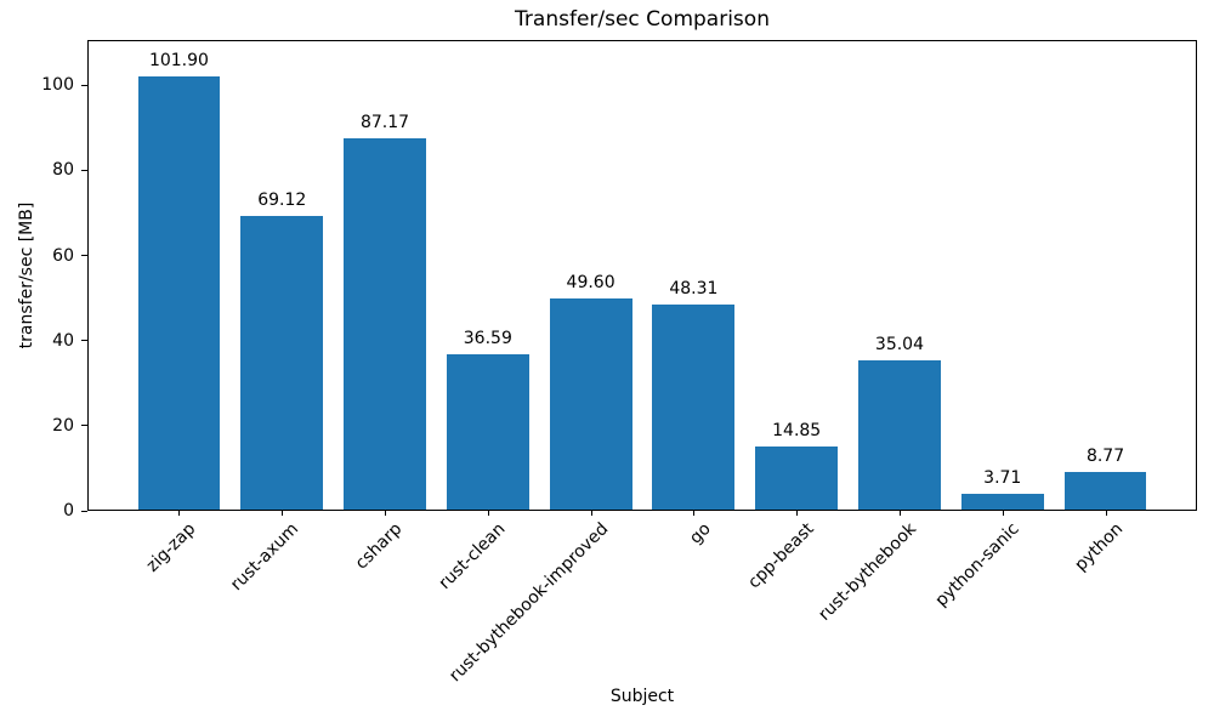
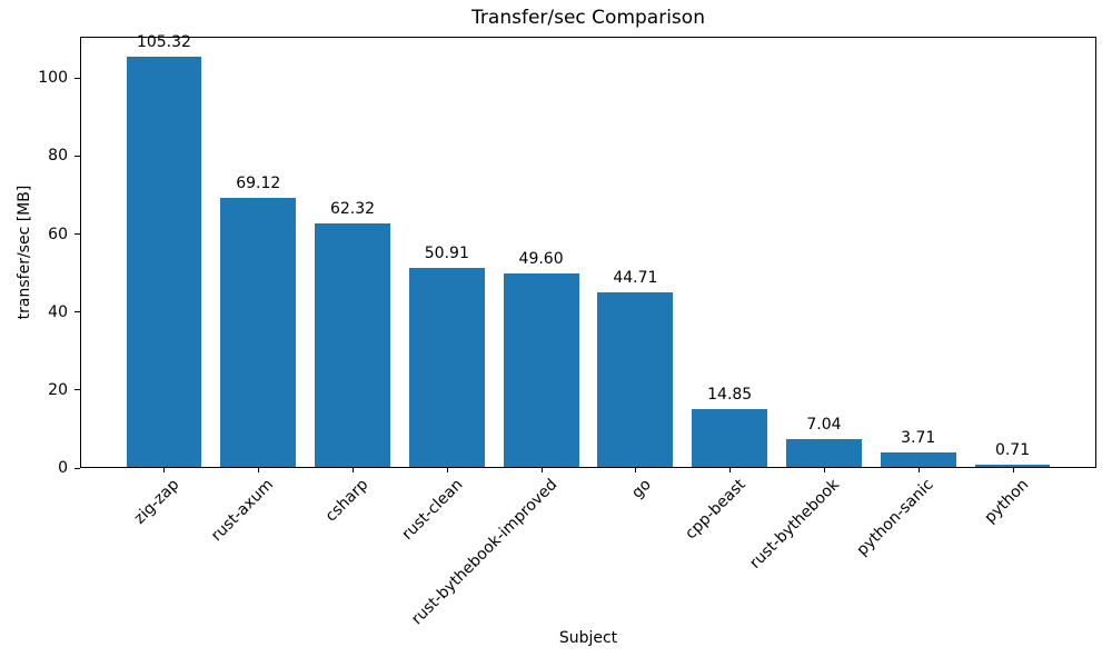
zig-zap: 101.90 -> 105.32
csharp: 87.17 -> 62.32
rust-clean: 36.59 -> 50.91
go: 48.31 -> 44.71
rust-bythebook: 35.04 -> 7.04
python: 8.77 -> 0.71
